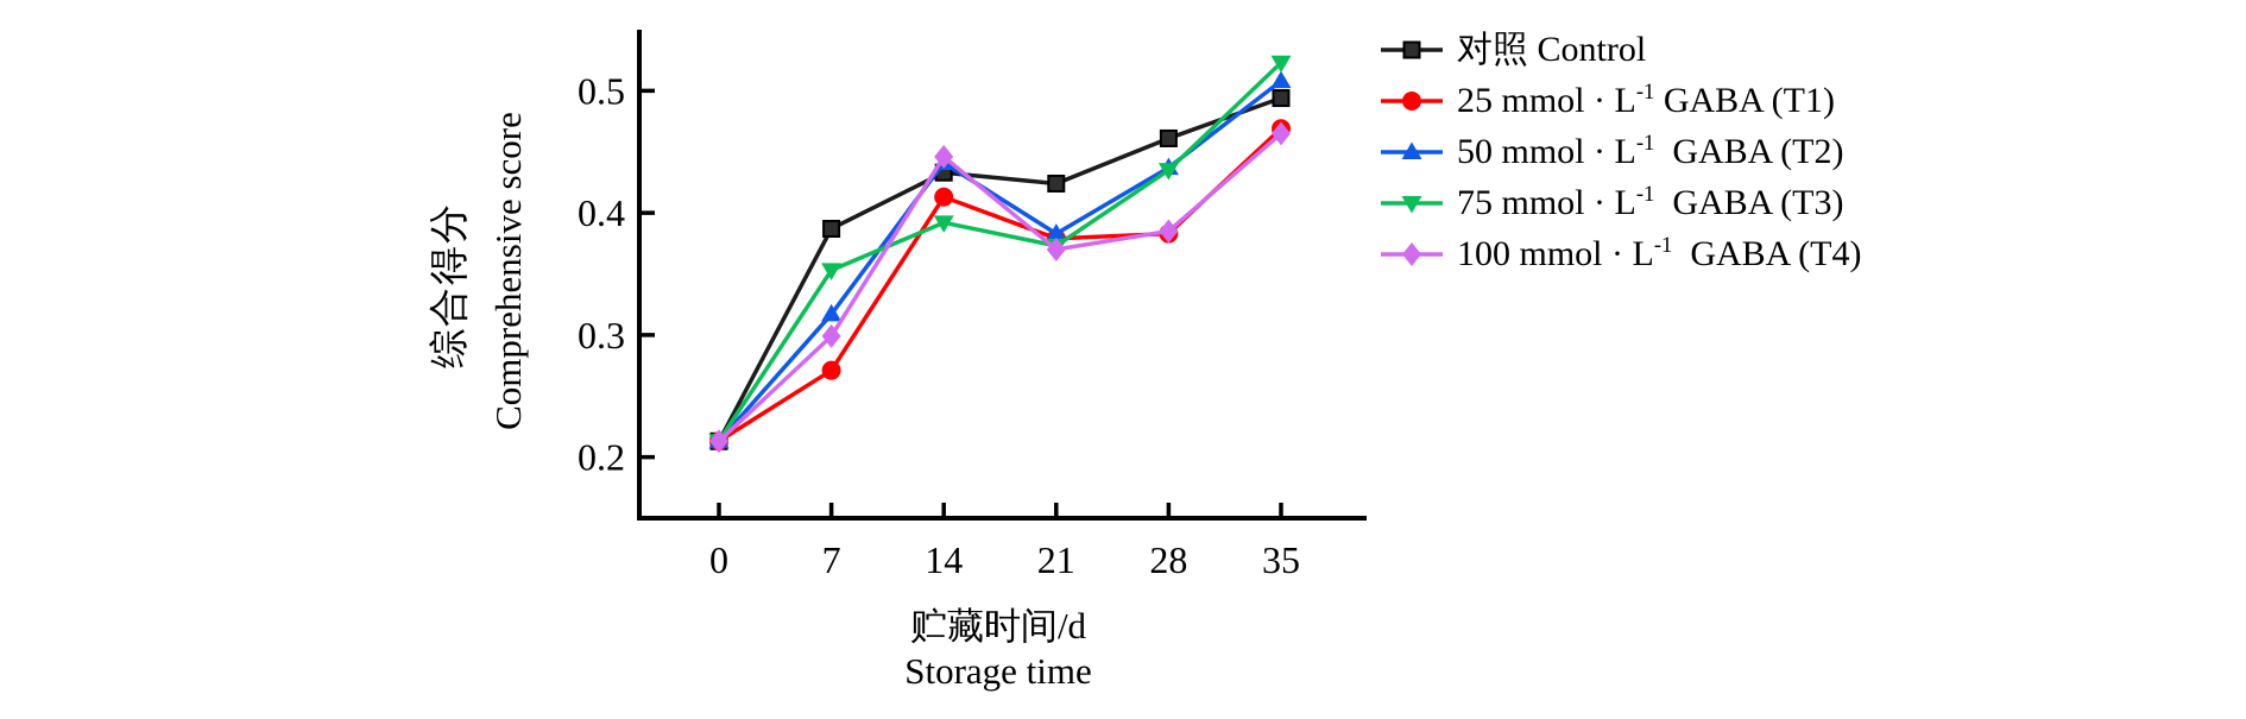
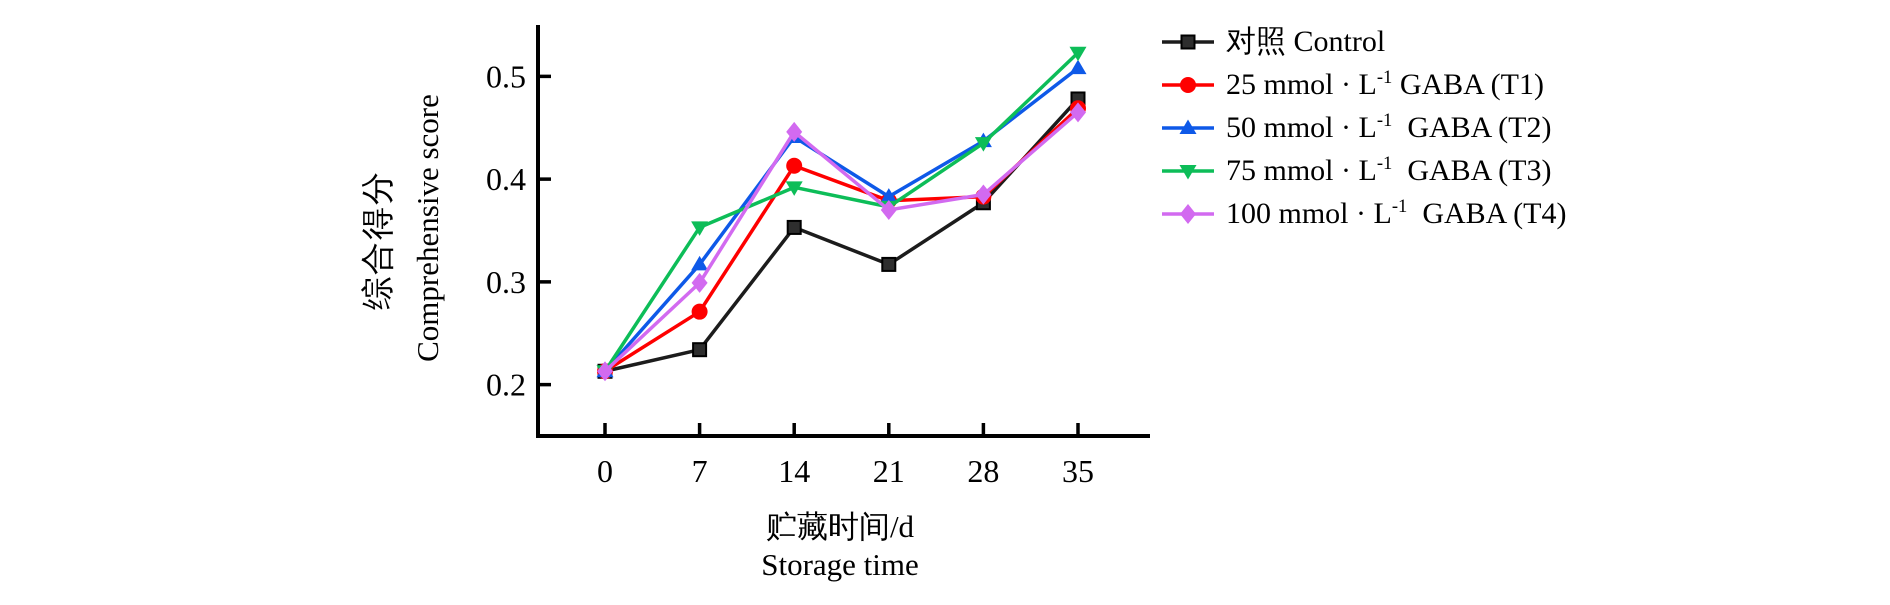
对照 Control/7: 0.387 -> 0.234
对照 Control/14: 0.433 -> 0.353
对照 Control/21: 0.424 -> 0.317
对照 Control/28: 0.461 -> 0.377
对照 Control/35: 0.494 -> 0.478
